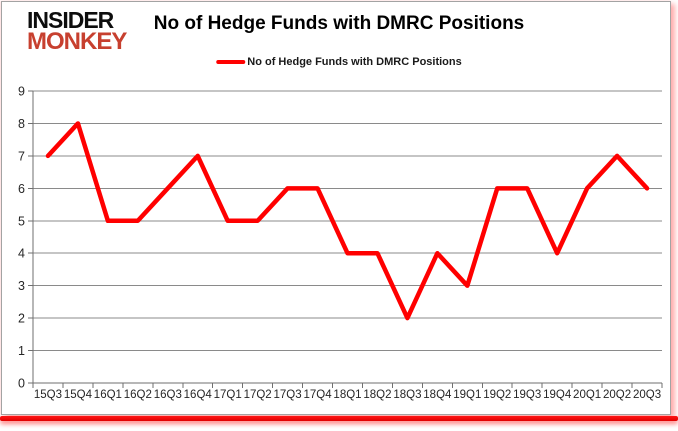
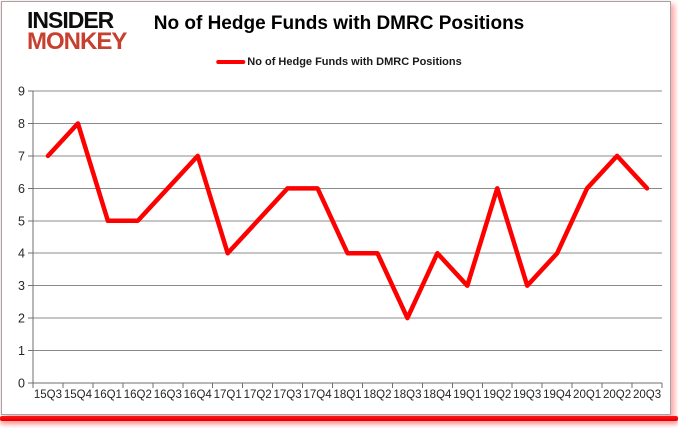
17Q1: 5 -> 4
19Q3: 6 -> 3
